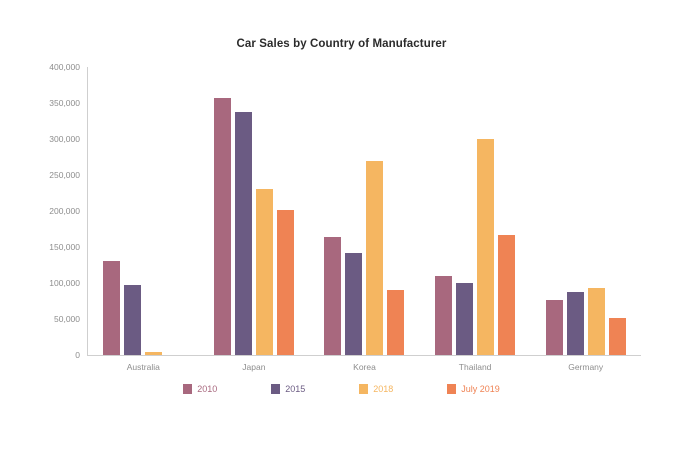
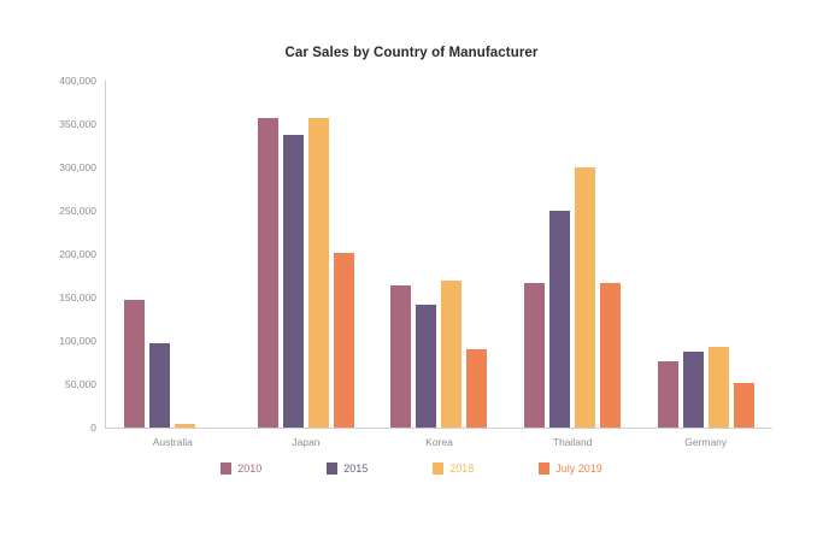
2010/Australia: 130000 -> 150000
2018/Japan: 230000 -> 360000
2018/Korea: 270000 -> 170000
2010/Thailand: 110000 -> 170000
2015/Thailand: 100000 -> 250000
